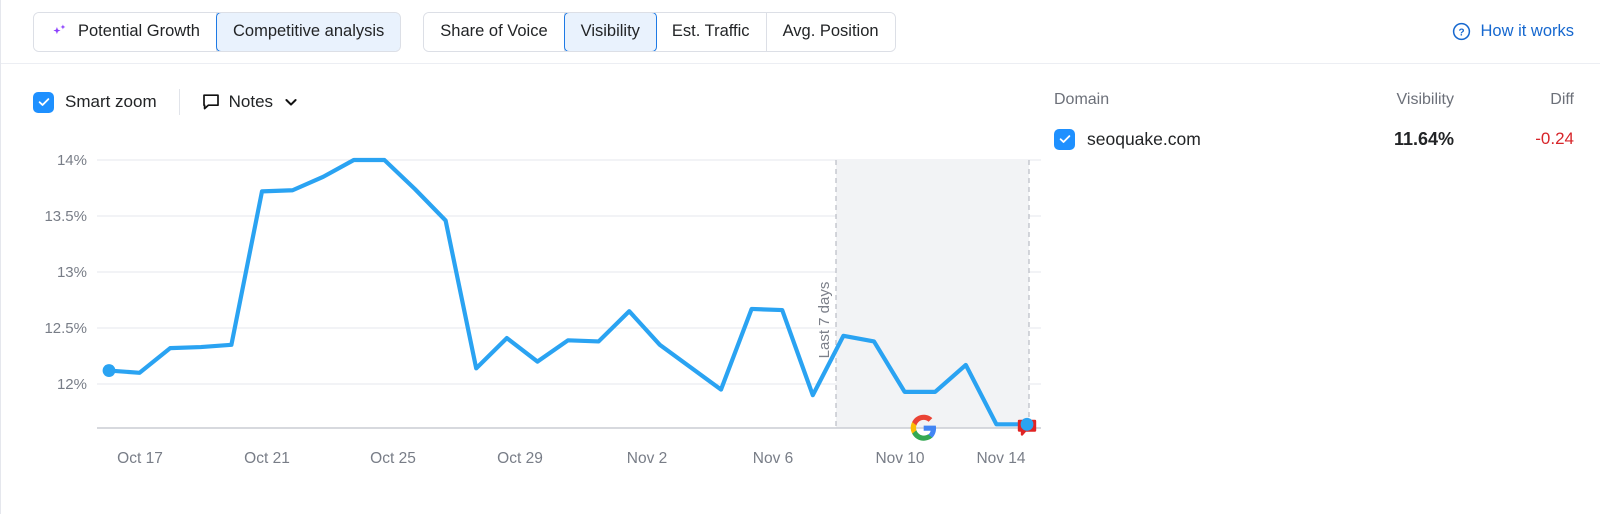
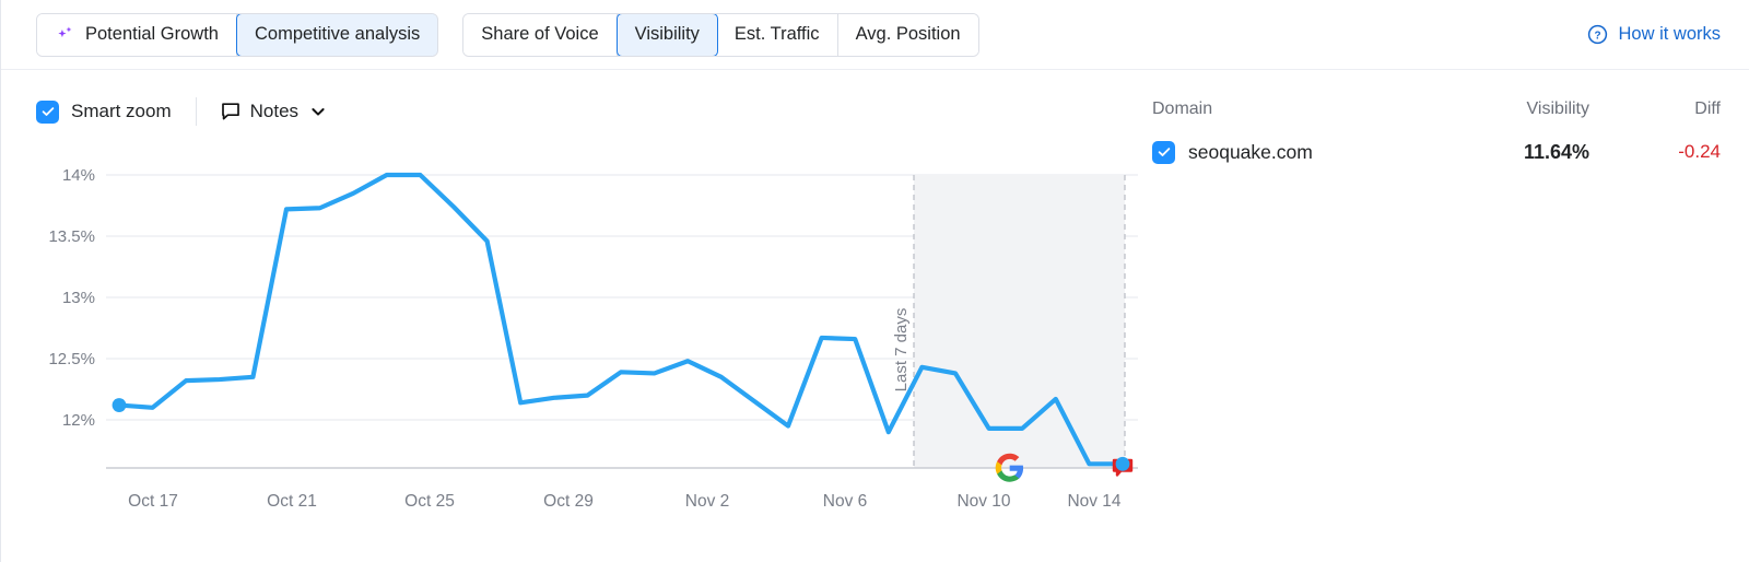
Oct 29: 12.41% -> 12.18%
Nov 2: 12.65% -> 12.48%
